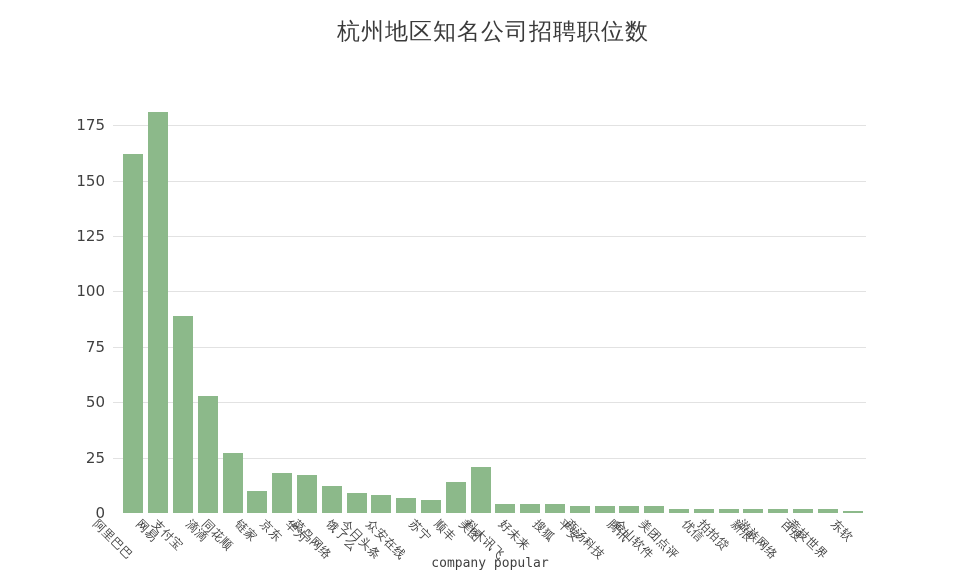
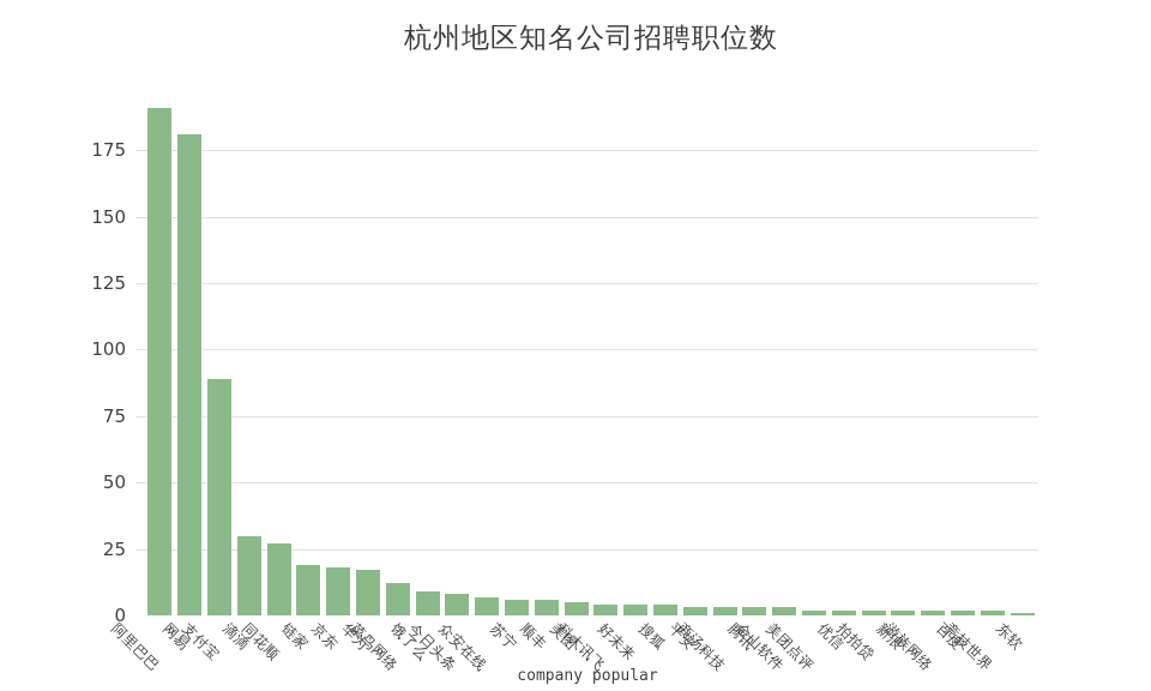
阿里巴巴: 162 -> 191
滴滴: 53 -> 30
链家: 10 -> 19
顺丰: 14 -> 6
美图: 21 -> 5
